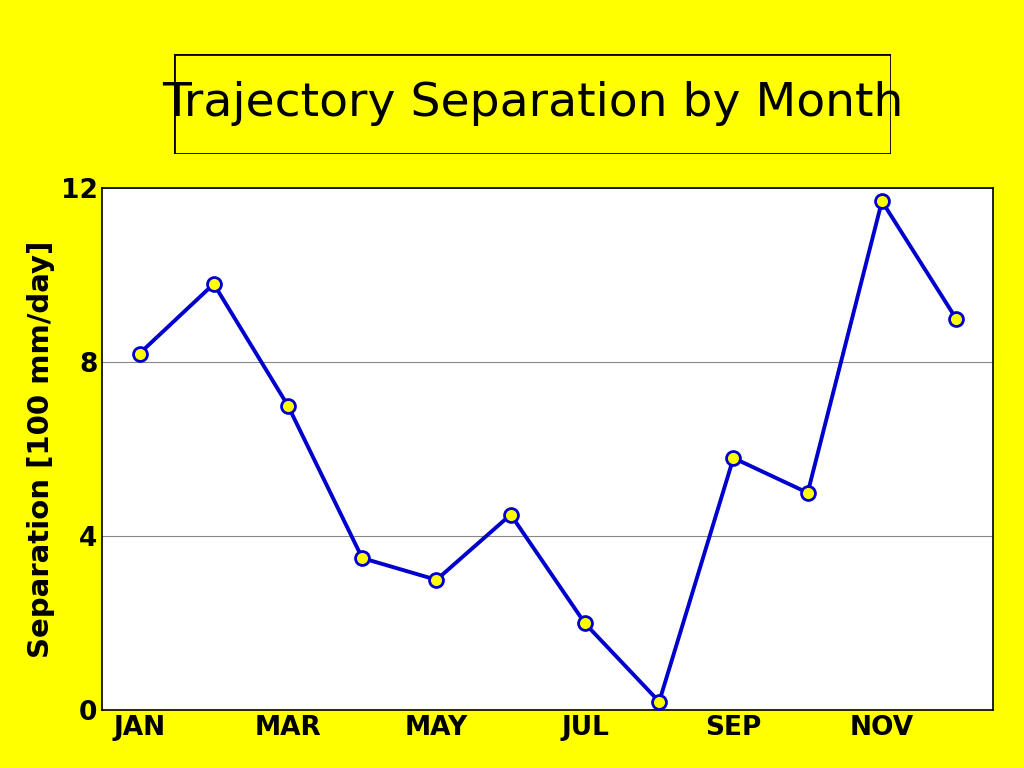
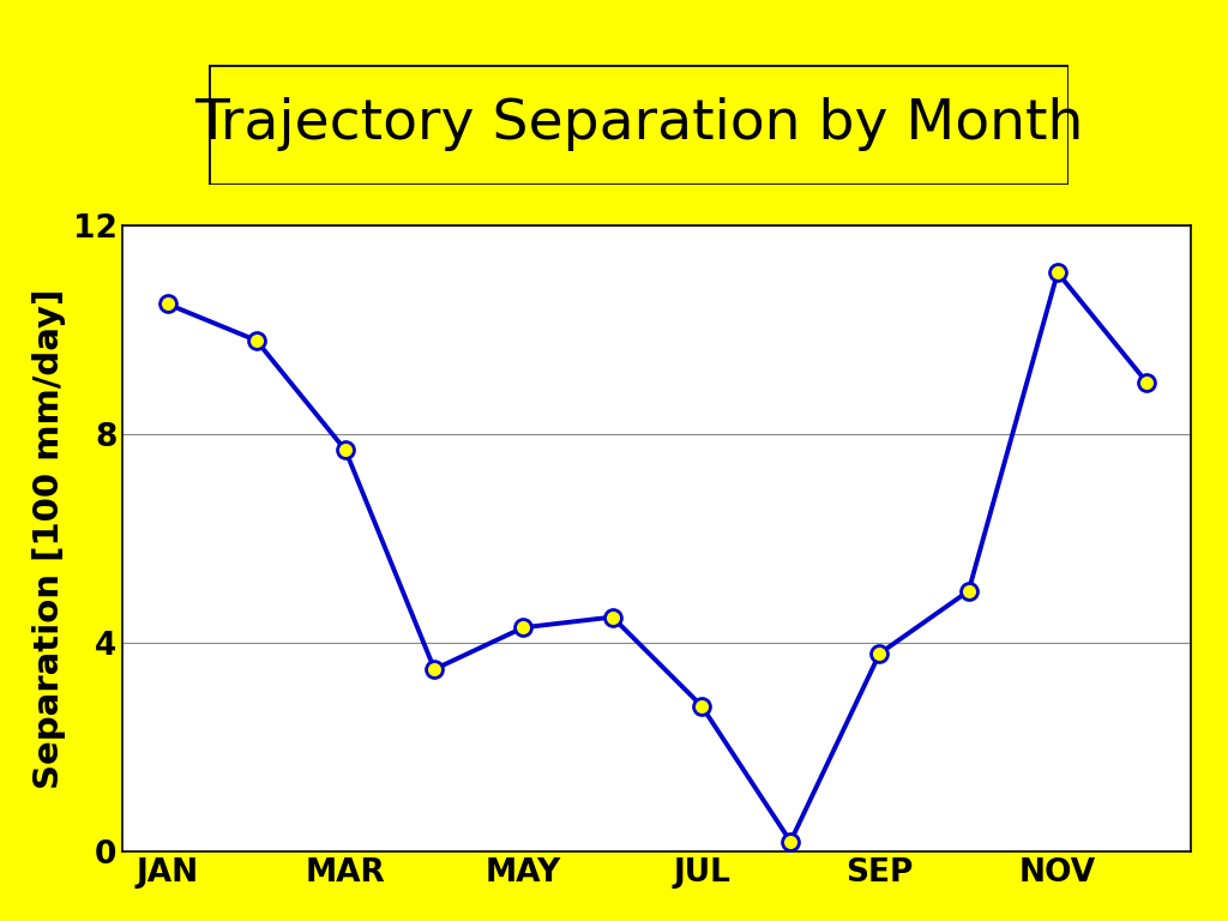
JAN: 8.2 -> 10.5
MAR: 7.0 -> 7.7
MAY: 3.0 -> 4.3
JUL: 2.0 -> 2.8
SEP: 5.8 -> 3.8
NOV: 11.7 -> 11.1
